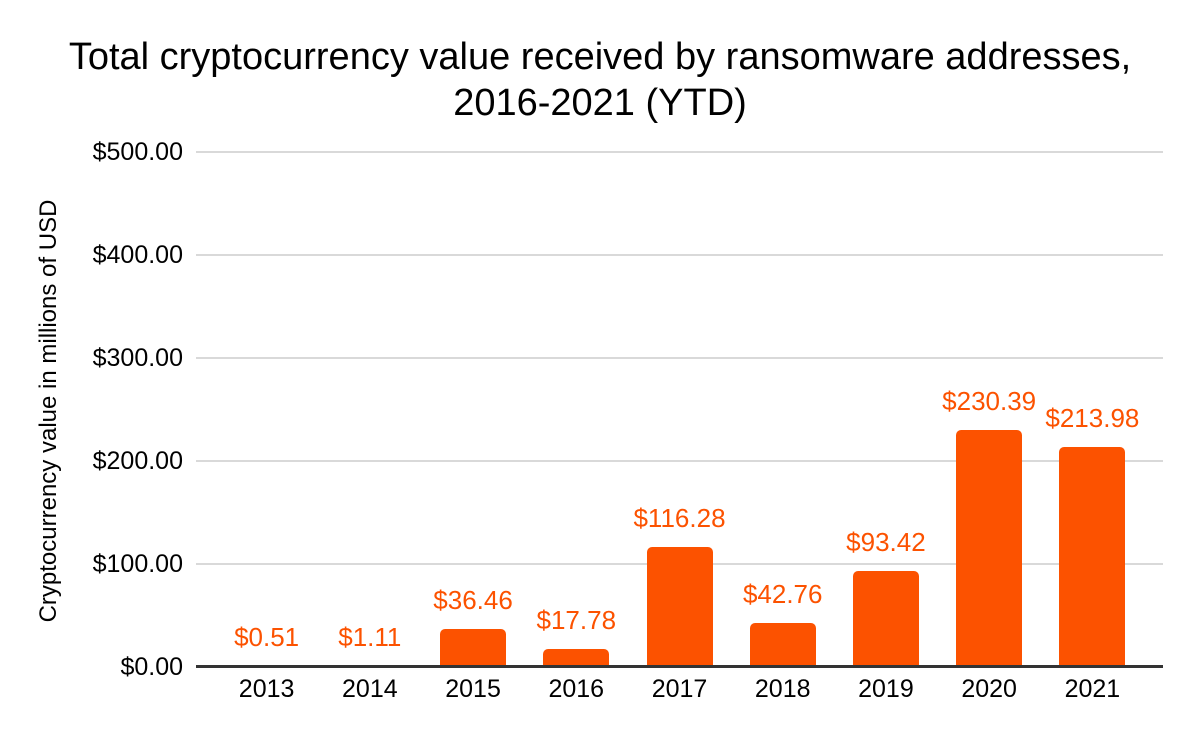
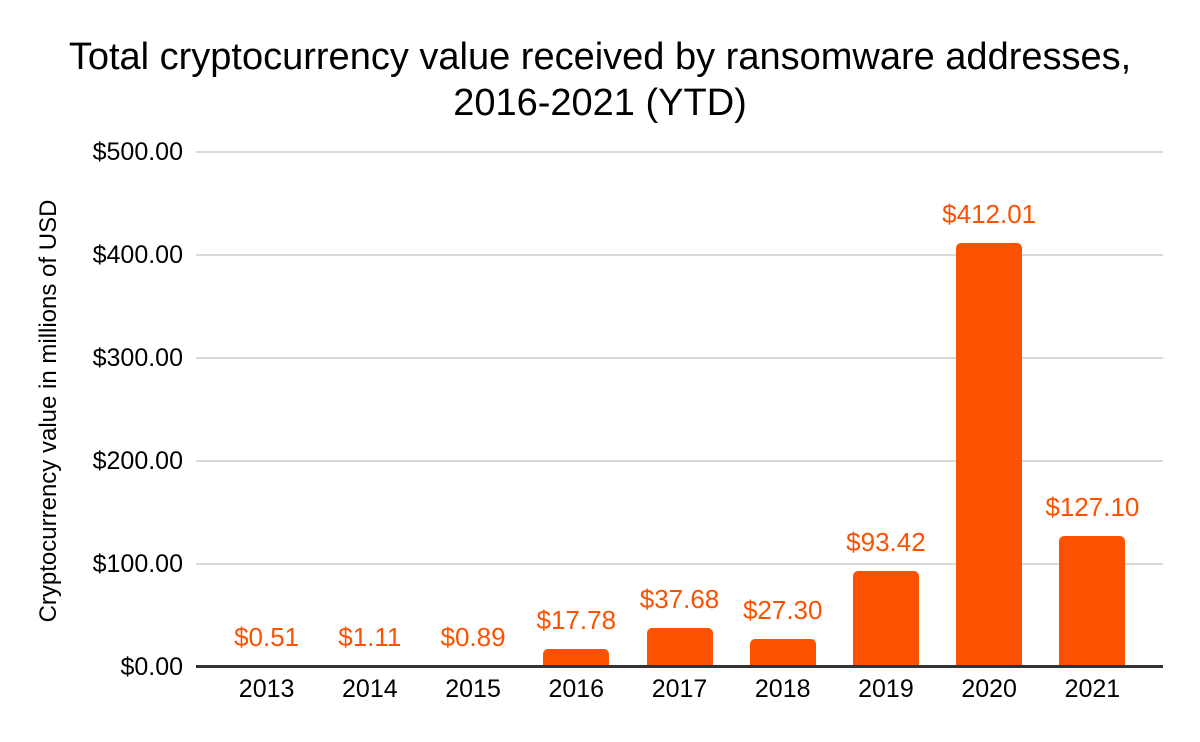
2015: $36.46 -> $0.89
2017: $116.28 -> $37.68
2018: $42.76 -> $27.30
2020: $230.39 -> $412.01
2021: $213.98 -> $127.10
